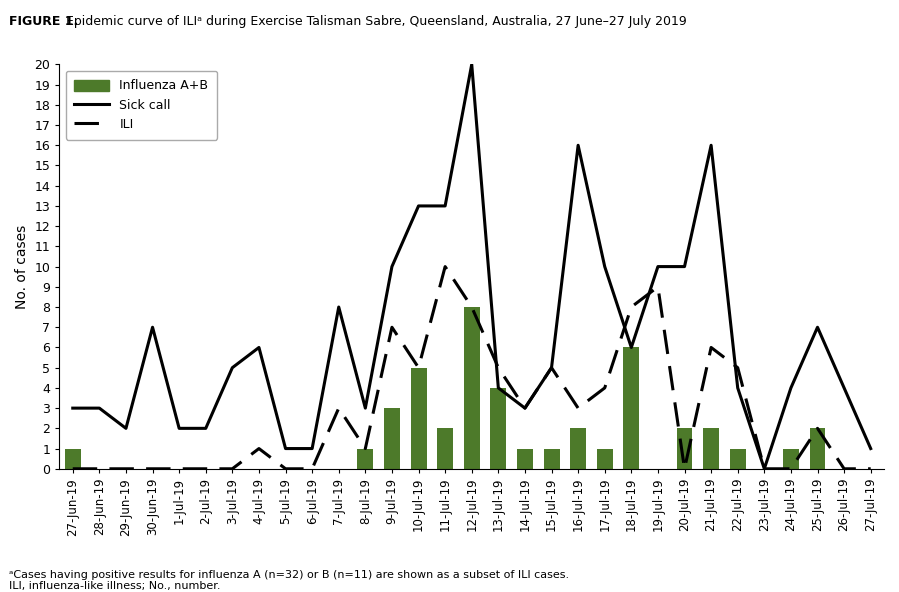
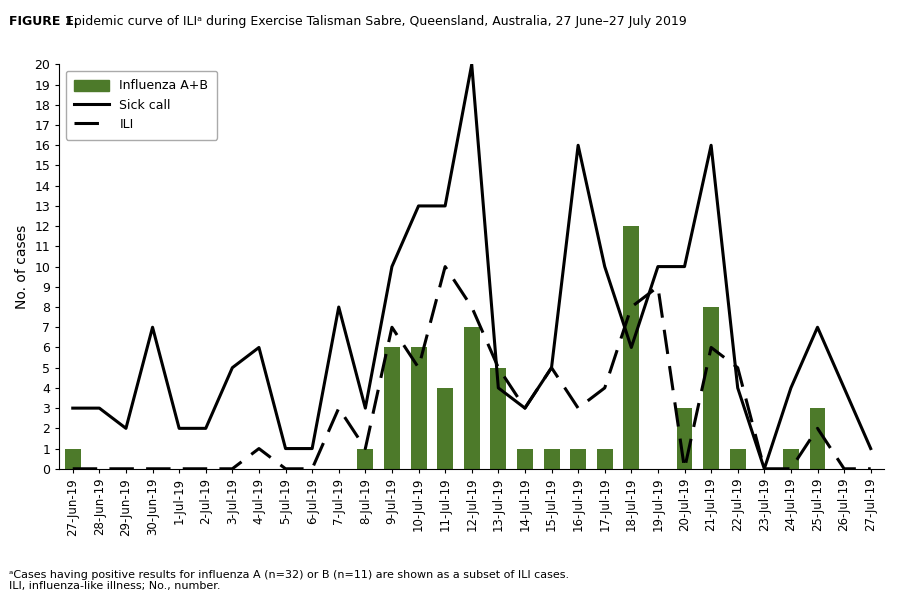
Influenza A+B/9-Jul-19: 3 -> 6
Influenza A+B/10-Jul-19: 5 -> 6
Influenza A+B/11-Jul-19: 2 -> 4
Influenza A+B/12-Jul-19: 8 -> 7
Influenza A+B/13-Jul-19: 4 -> 5
Influenza A+B/16-Jul-19: 2 -> 1
Influenza A+B/18-Jul-19: 6 -> 12
Influenza A+B/20-Jul-19: 2 -> 3
Influenza A+B/21-Jul-19: 2 -> 8
Influenza A+B/25-Jul-19: 2 -> 3
